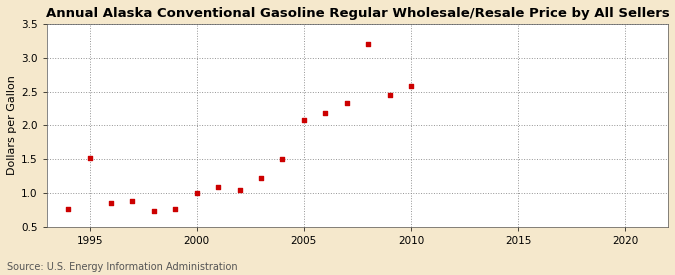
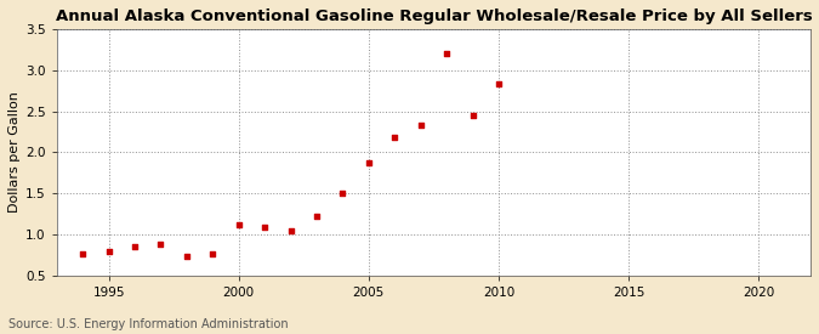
1995: 1.52 -> 0.79
2000: 1.00 -> 1.12
2005: 2.08 -> 1.88
2010: 2.58 -> 2.83
